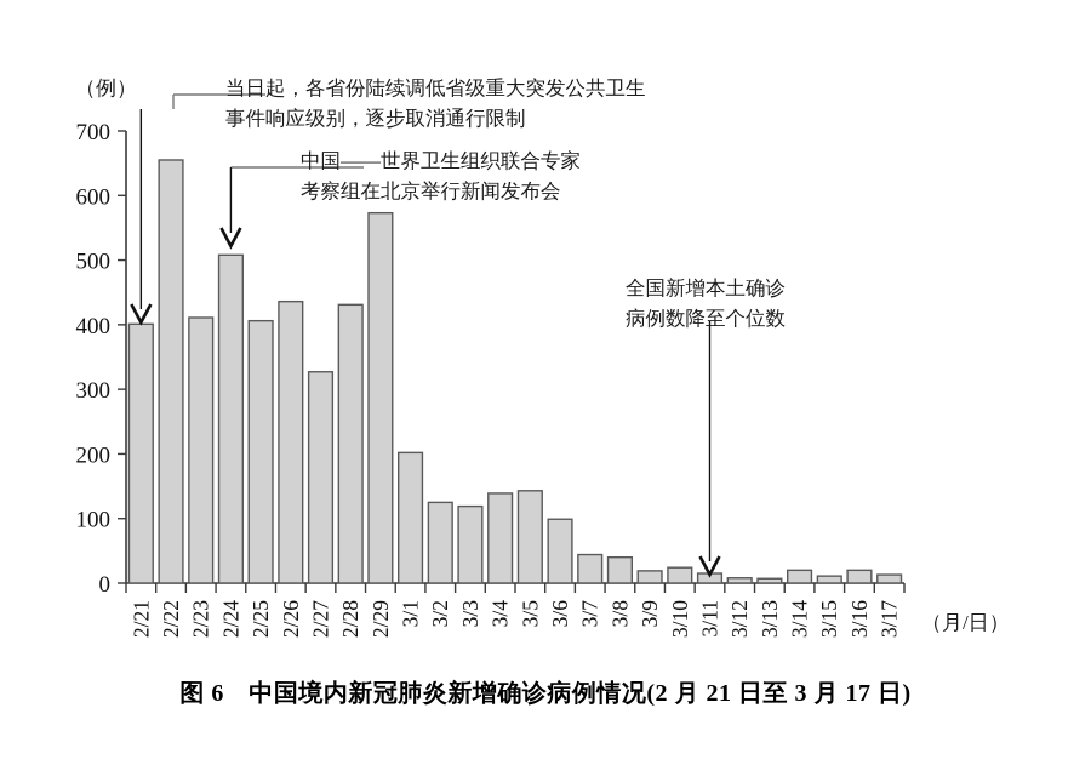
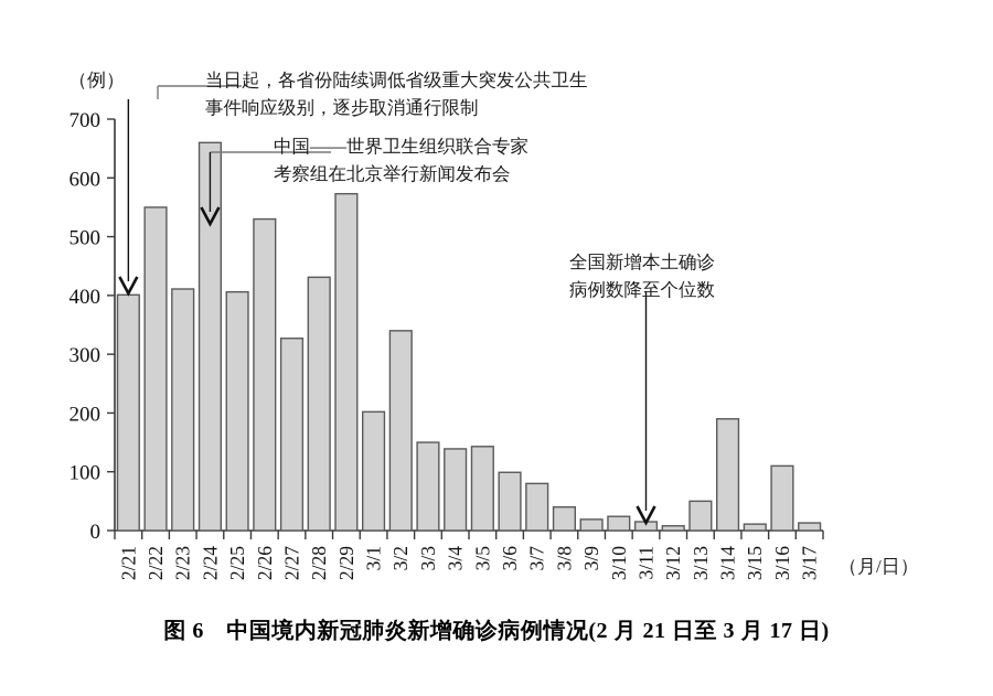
2/22: 660 -> 550
2/24: 510 -> 660
2/26: 440 -> 530
3/2: 120 -> 340
3/3: 120 -> 150
3/7: 40 -> 80
3/13: 10 -> 50
3/14: 20 -> 190
3/16: 20 -> 110
